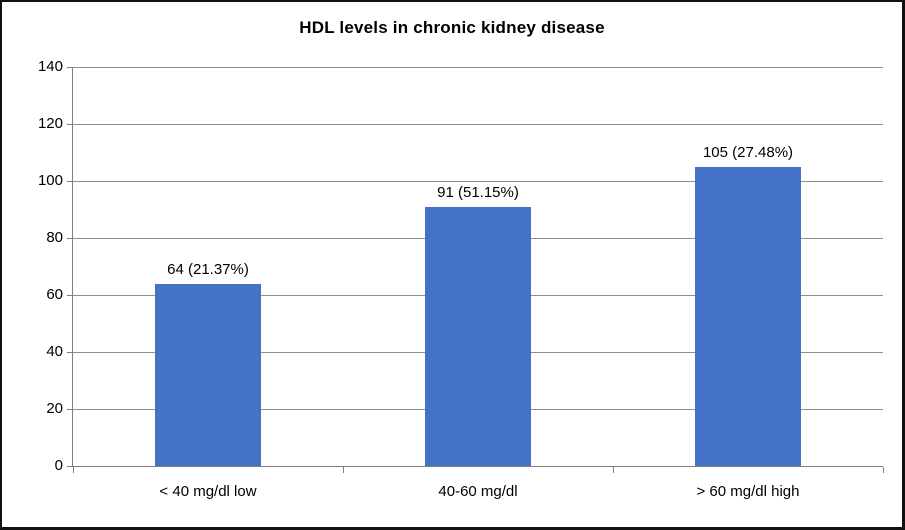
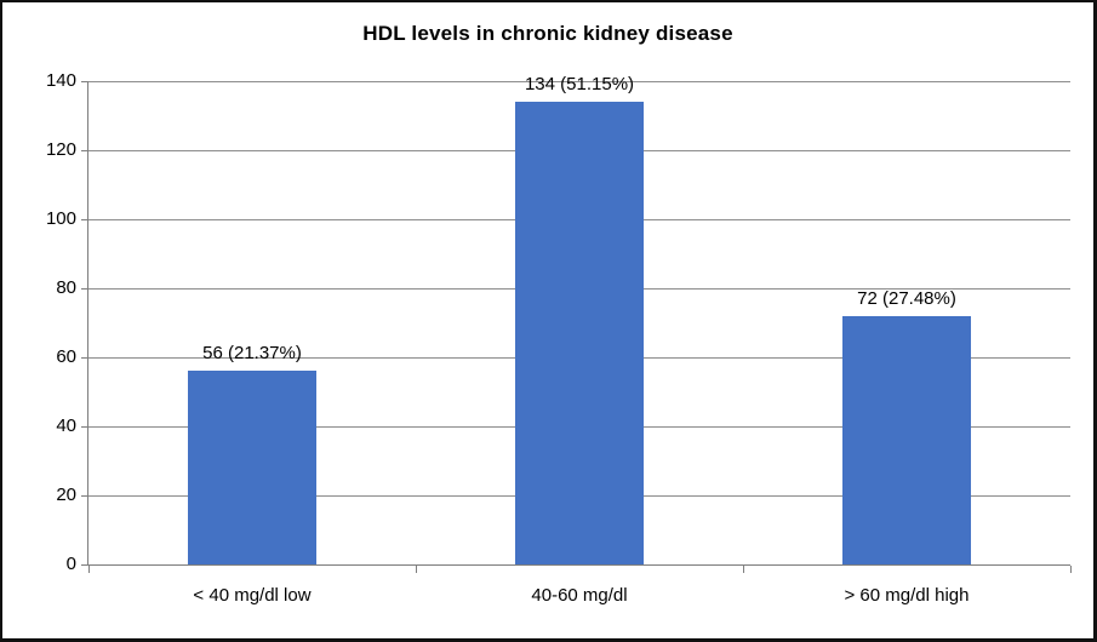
< 40 mg/dl low: 64 -> 56
40-60 mg/dl: 91 -> 134
> 60 mg/dl high: 105 -> 72
